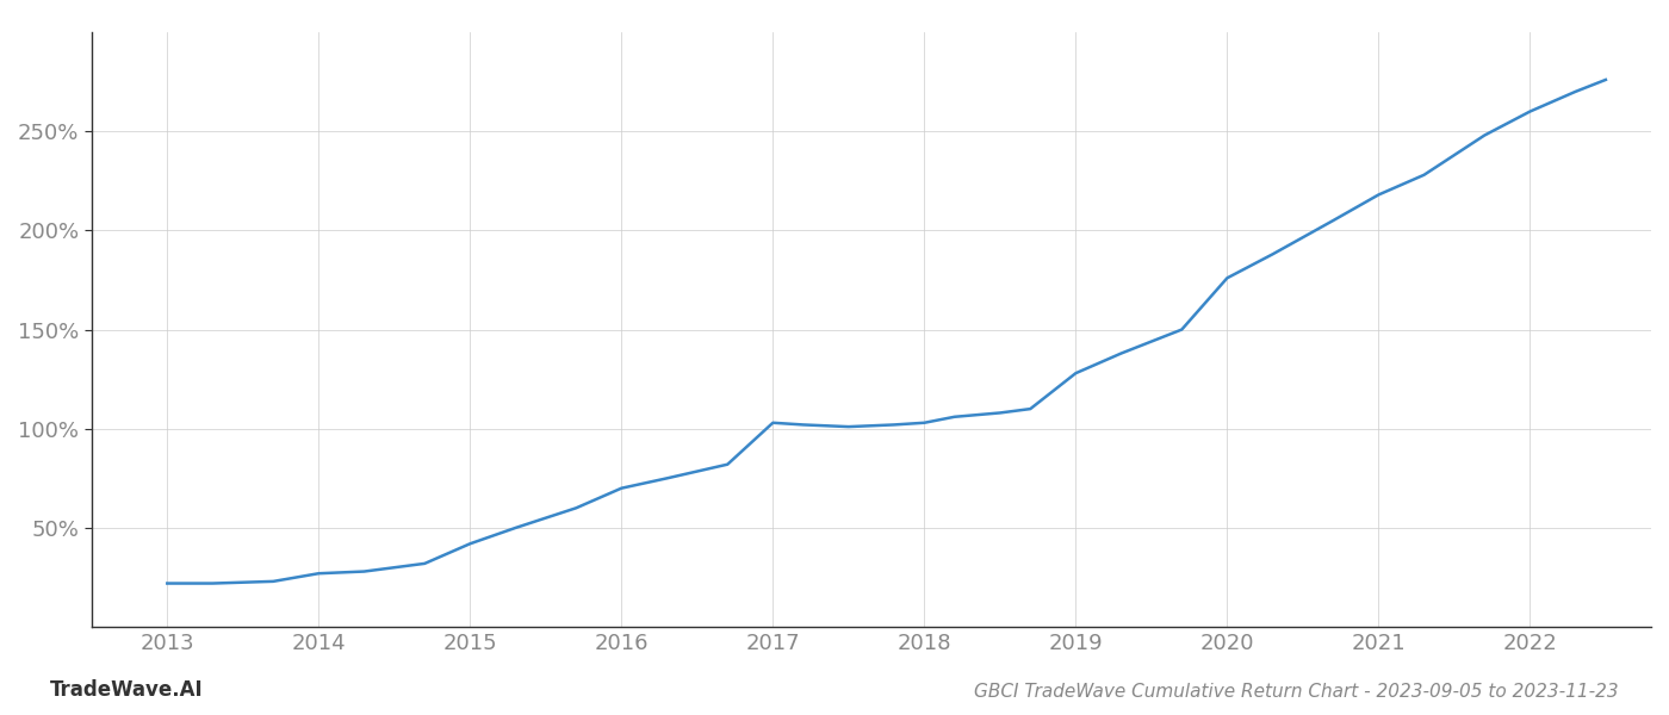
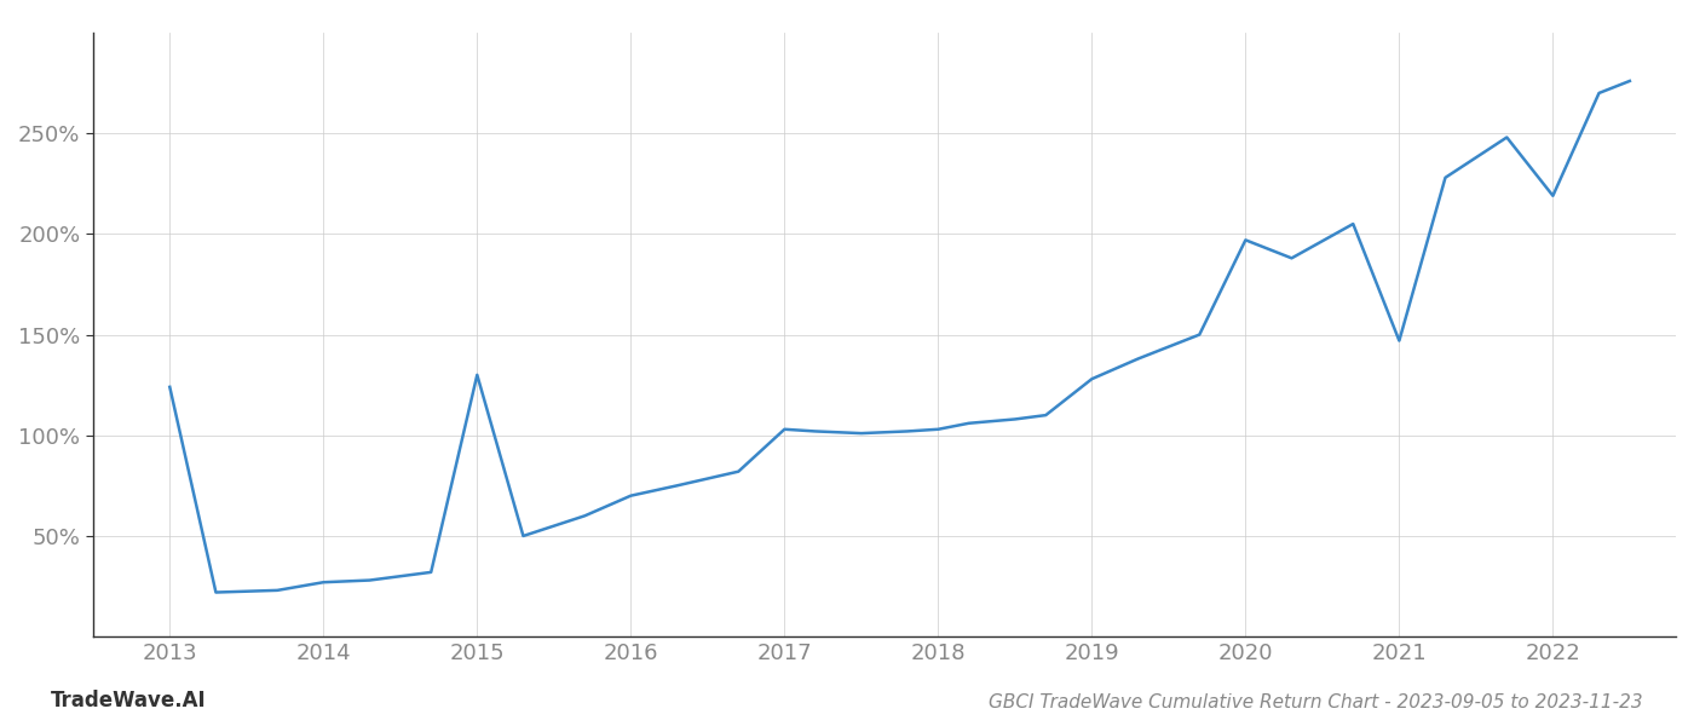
2013: 22% -> 124%
2015: 42% -> 130%
2020: 176% -> 197%
2021: 218% -> 147%
2022: 260% -> 219%
